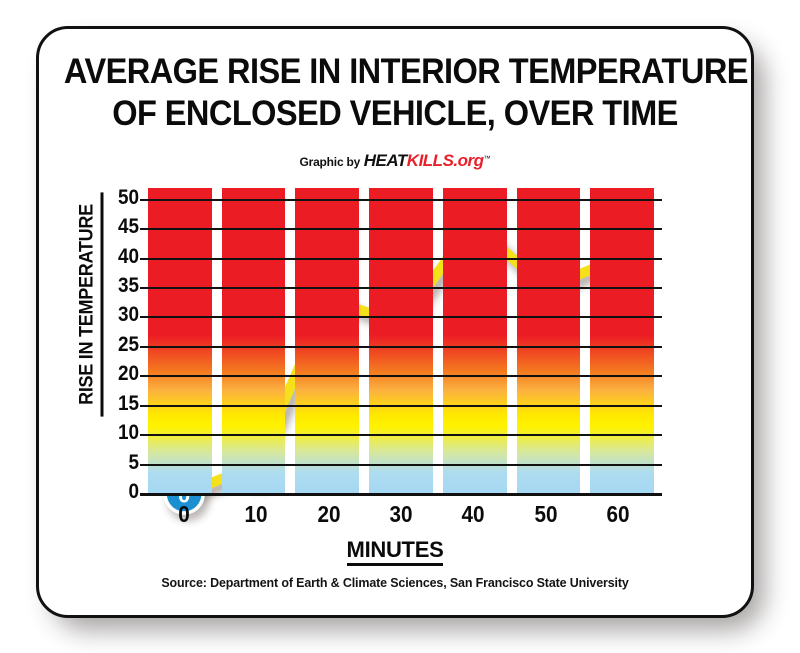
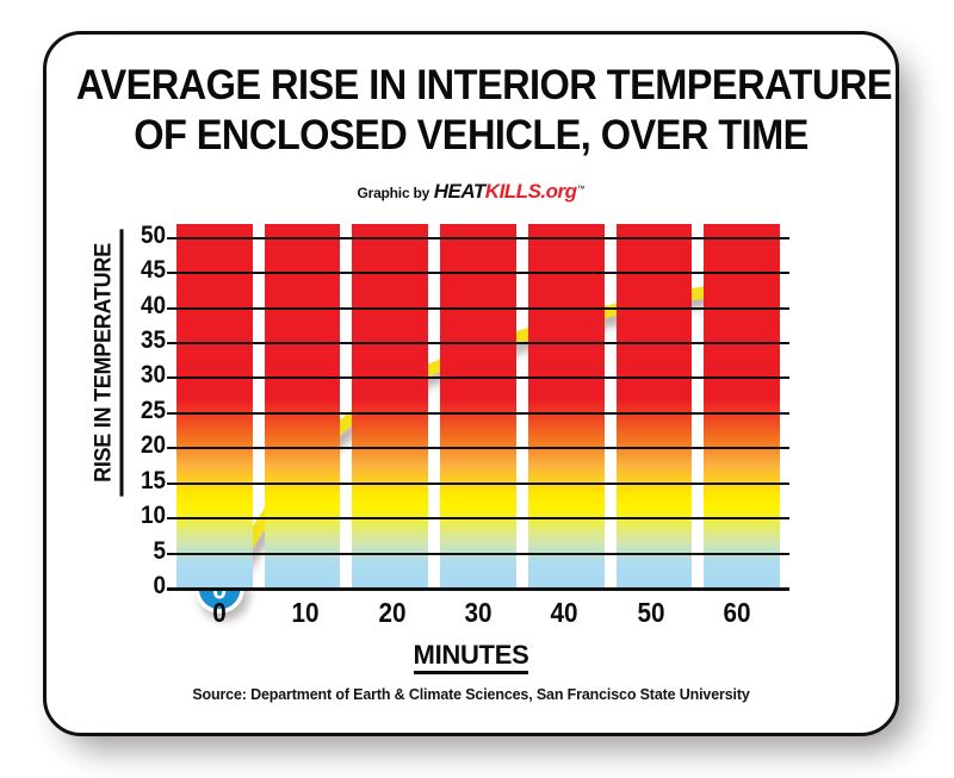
10: 5 -> 19
20: 33 -> 29
30: 29 -> 34
40: 46 -> 38
50: 35 -> 41
60: 40 -> 43
